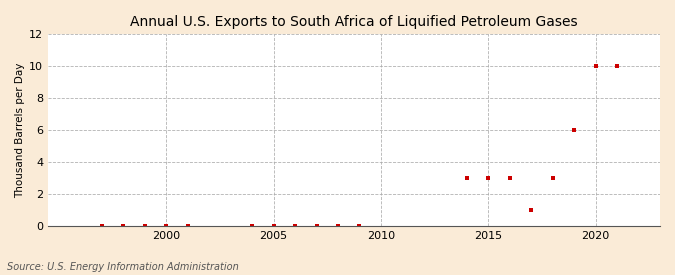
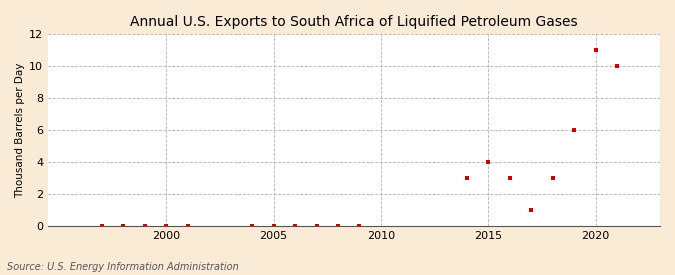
2015: 3 -> 4
2020: 10 -> 11
